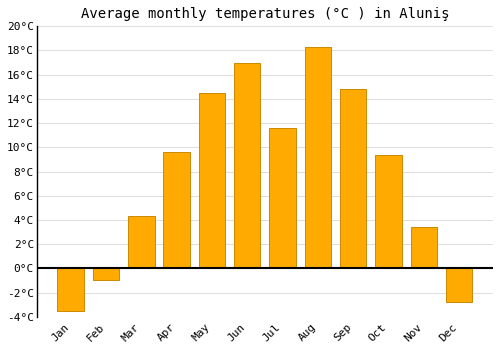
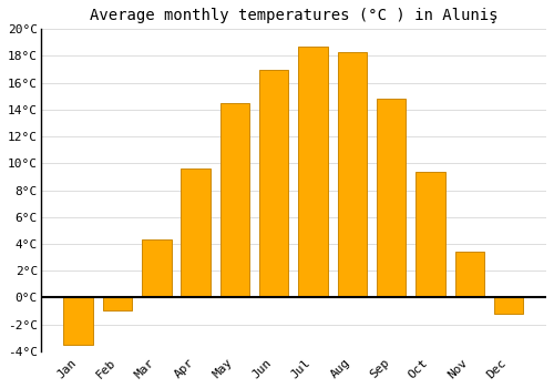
Jul: 11.6°C -> 18.7°C
Dec: -2.8°C -> -1.2°C
